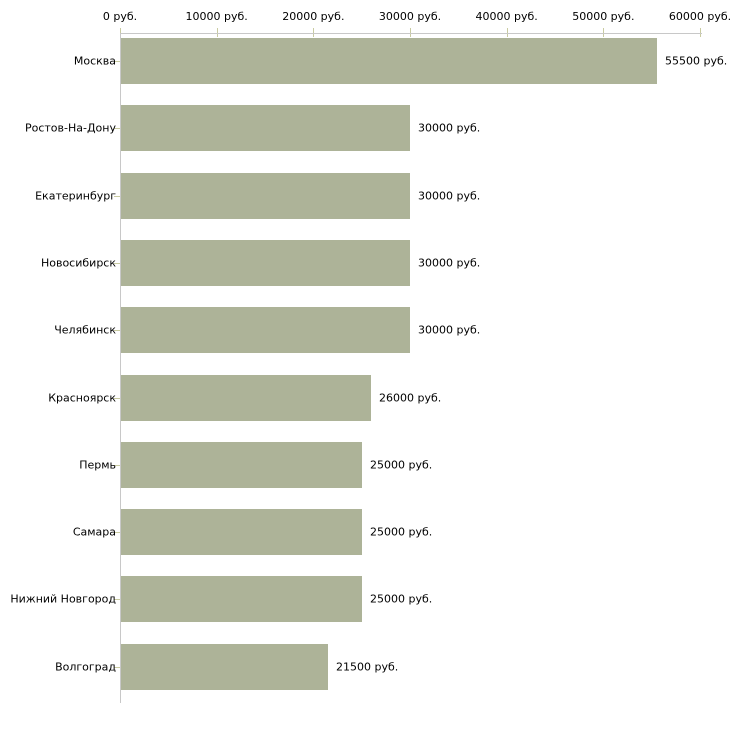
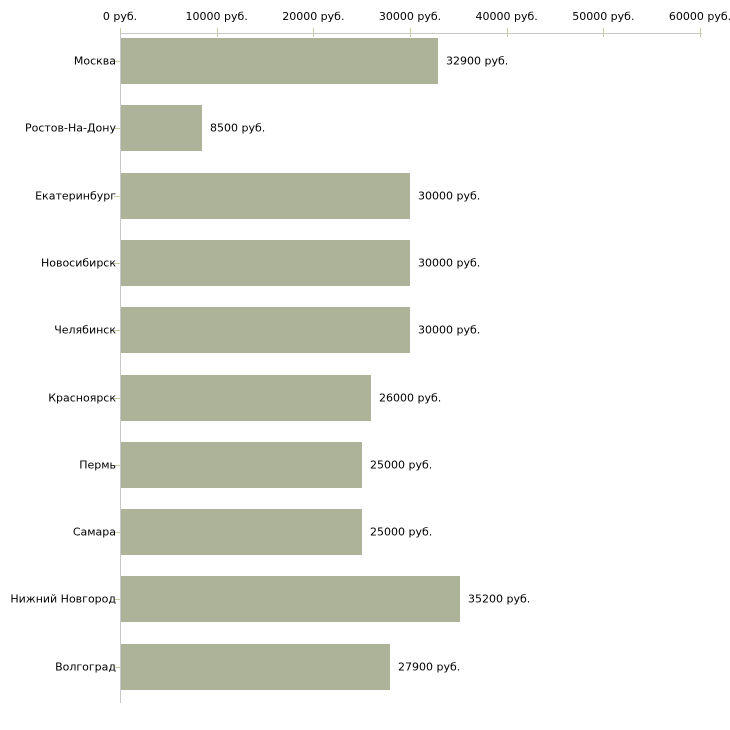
Москва: 55500 -> 32900
Ростов-На-Дону: 30000 -> 8500
Нижний Новгород: 25000 -> 35200
Волгоград: 21500 -> 27900
